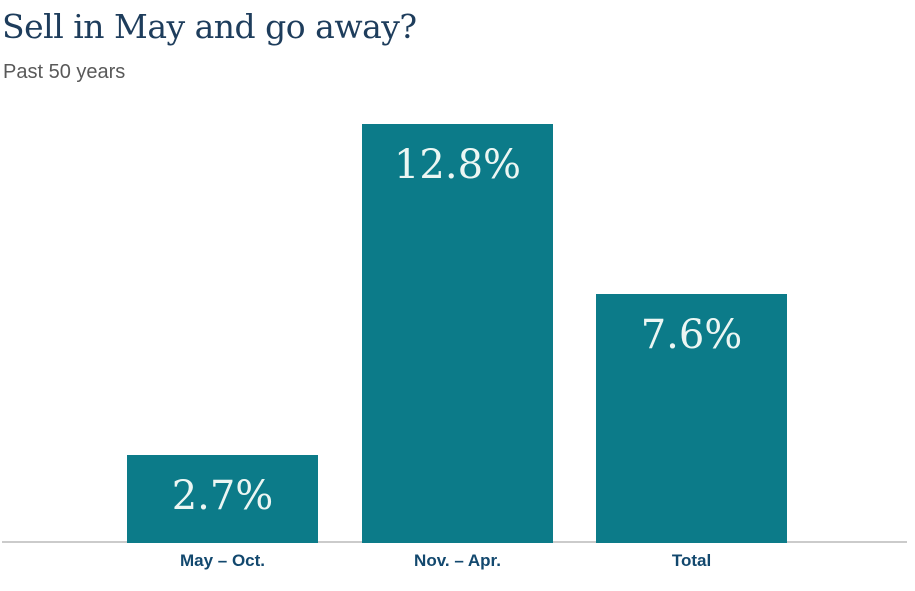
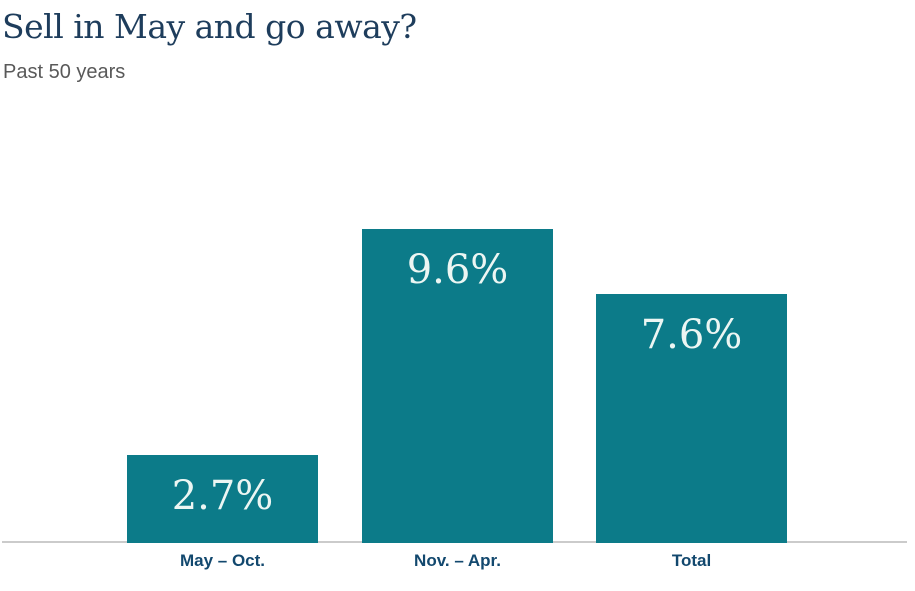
Nov. – Apr.: 12.8% -> 9.6%
